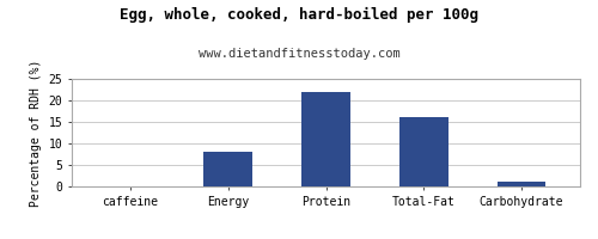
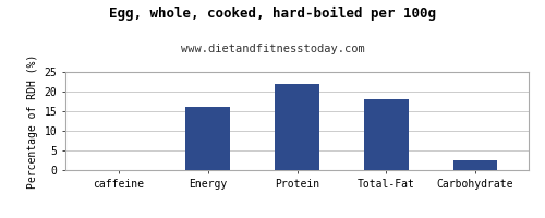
Energy: 8.1 -> 16.0
Total-Fat: 16.2 -> 18.0
Carbohydrate: 1.0 -> 2.5
